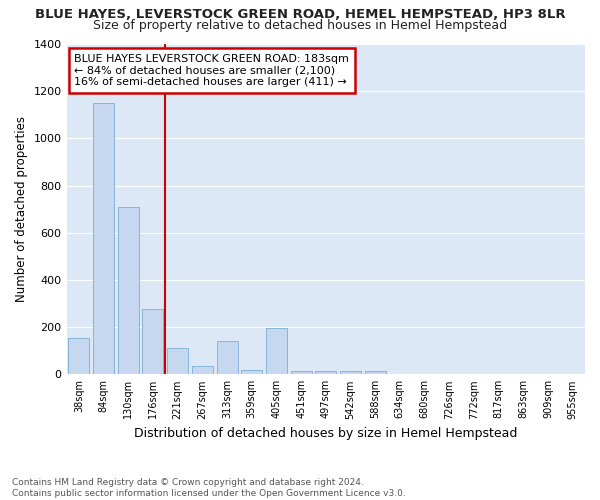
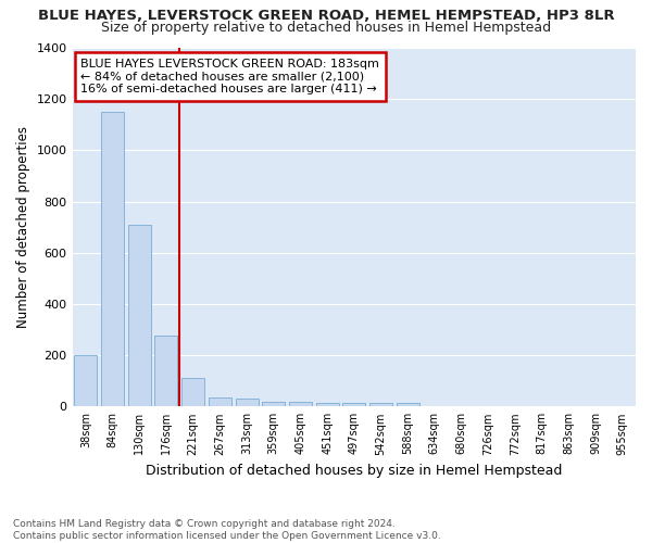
38sqm: 155 -> 200
313sqm: 140 -> 30
405sqm: 195 -> 18
